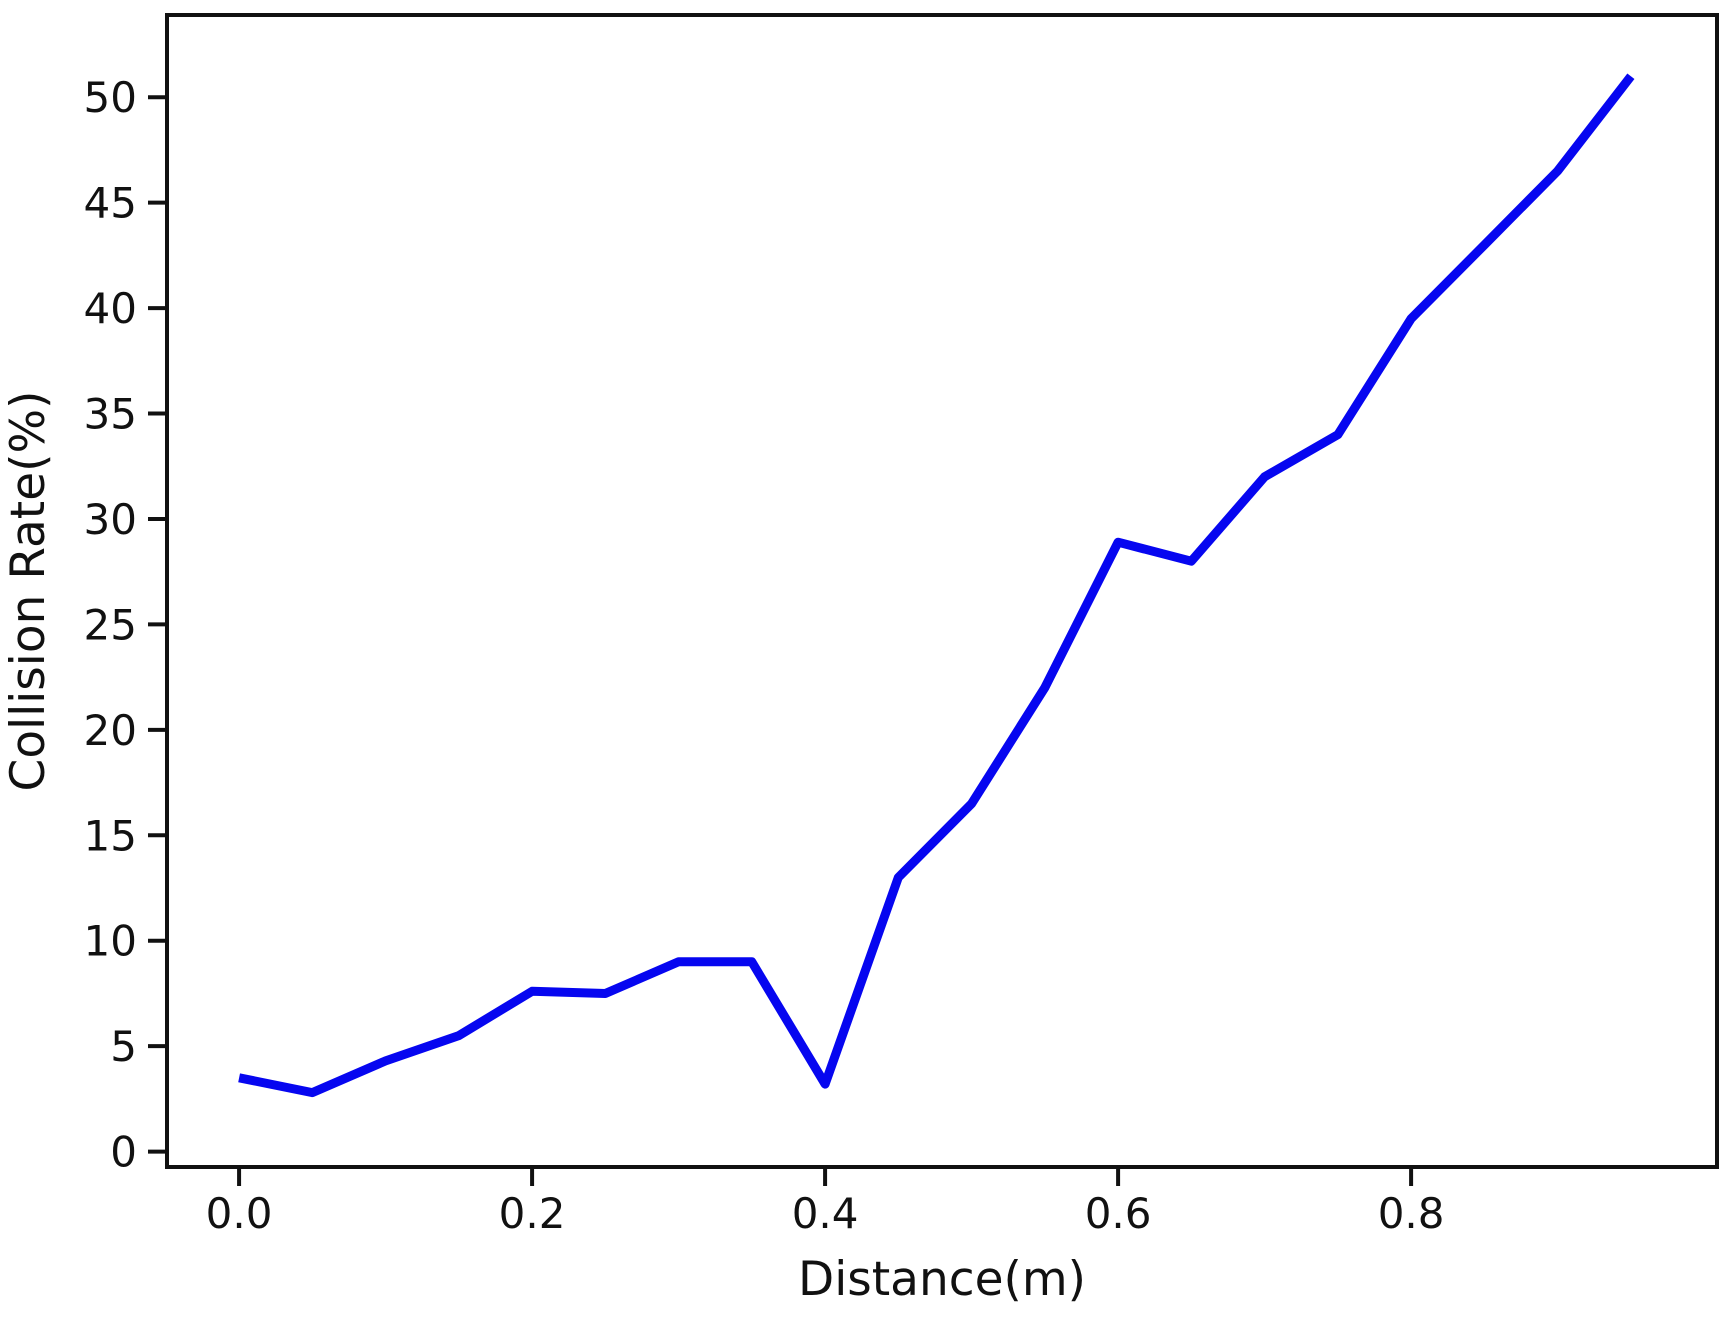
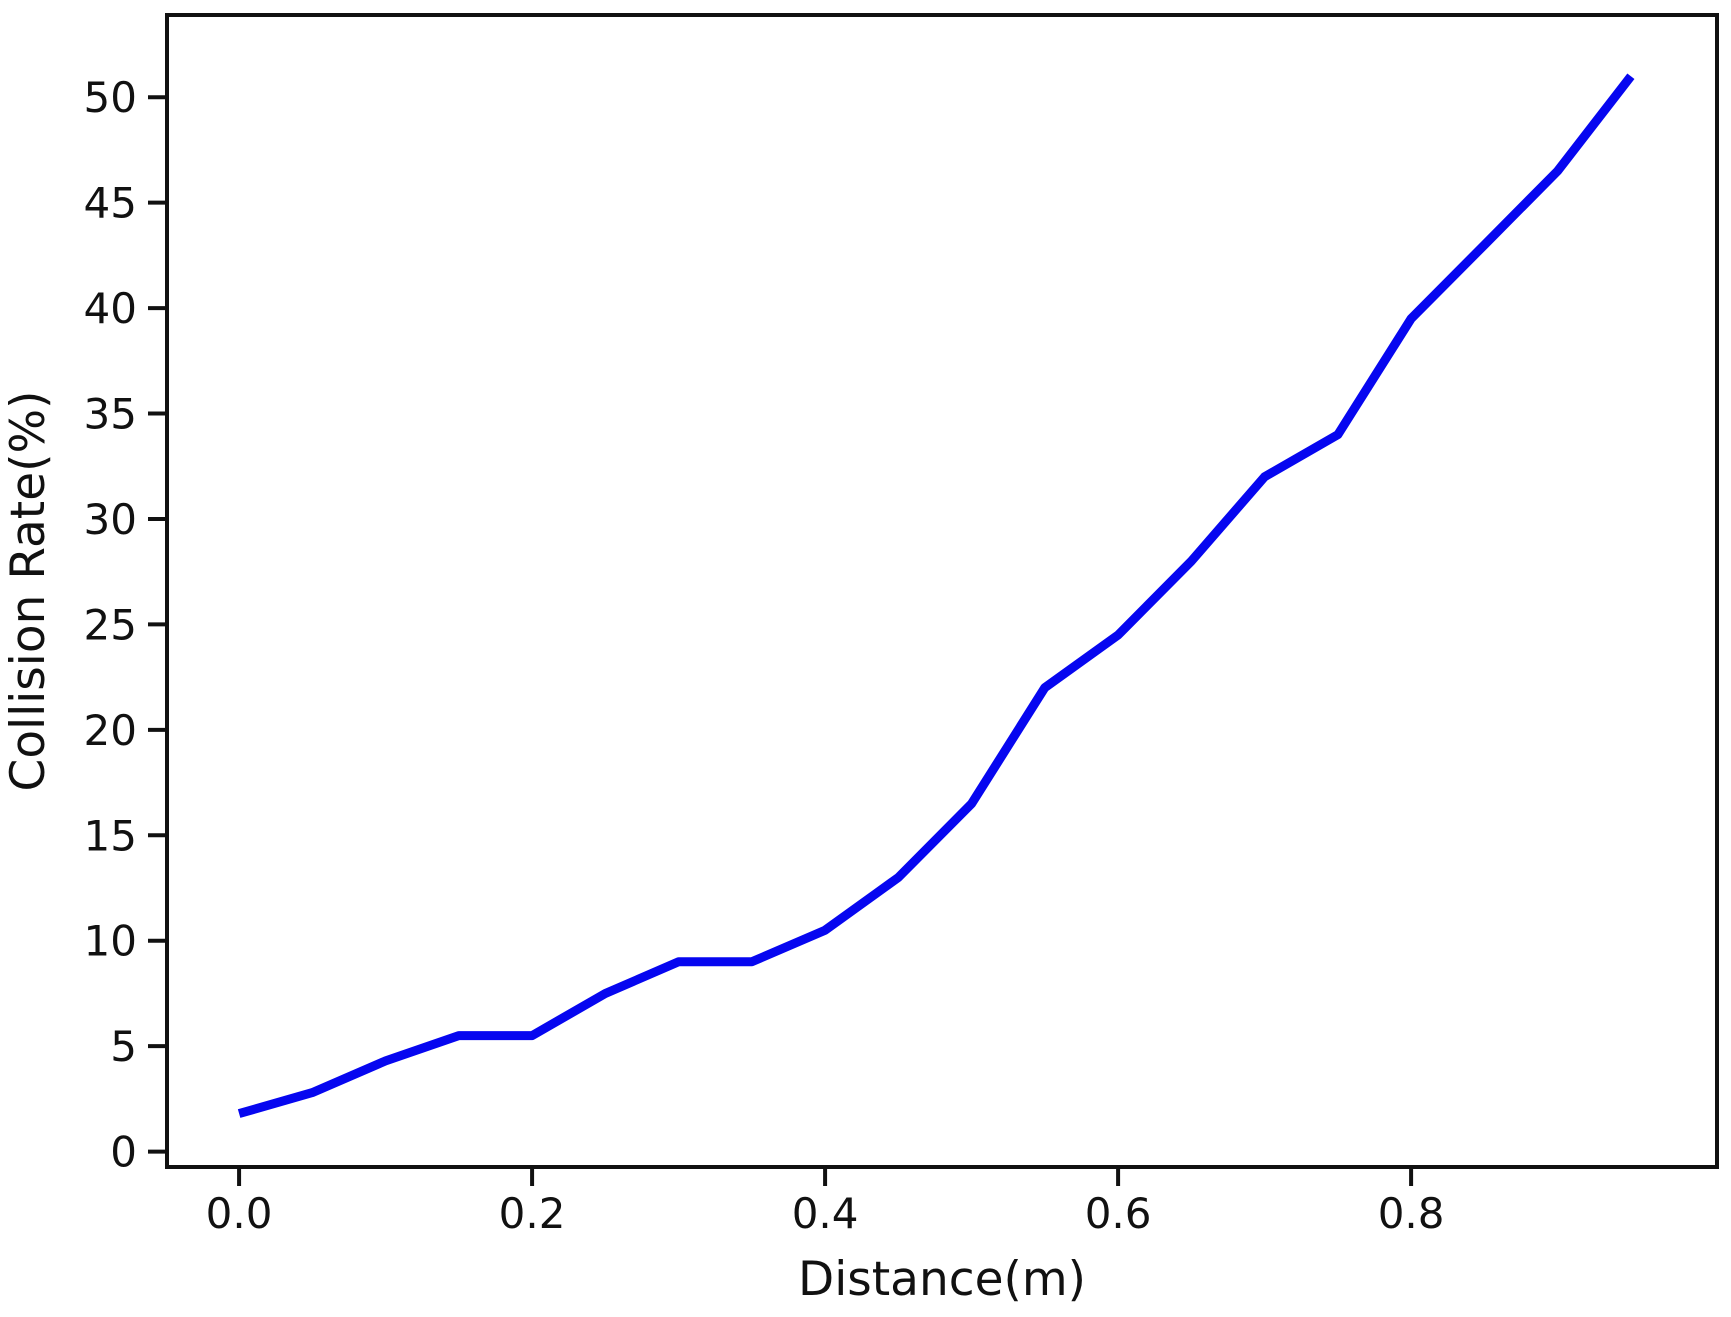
0.0: 3.5 -> 1.8
0.2: 7.6 -> 5.5
0.4: 3.2 -> 10.5
0.6: 28.9 -> 24.5
